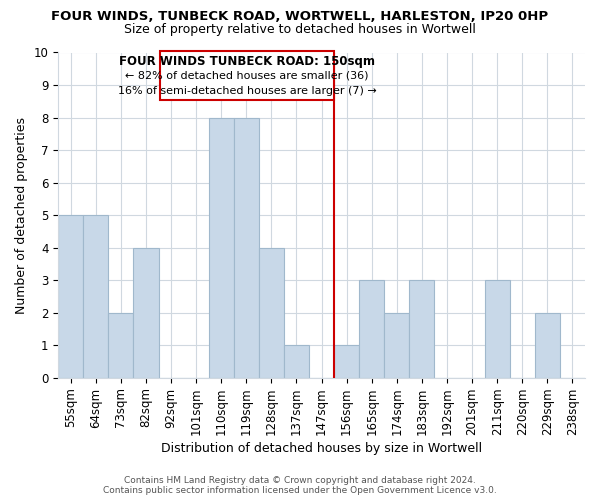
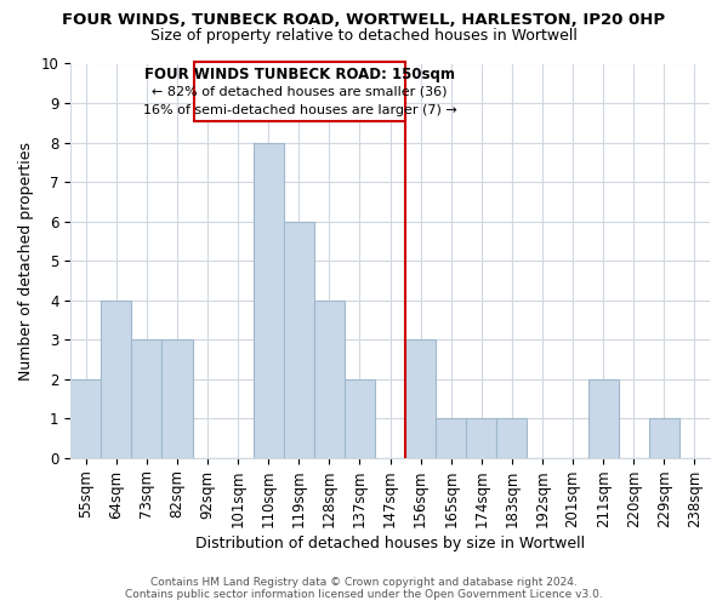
55sqm: 5 -> 2
64sqm: 5 -> 4
73sqm: 2 -> 3
82sqm: 4 -> 3
119sqm: 8 -> 6
137sqm: 1 -> 2
156sqm: 1 -> 3
165sqm: 3 -> 1
174sqm: 2 -> 1
183sqm: 3 -> 1
211sqm: 3 -> 2
229sqm: 2 -> 1
